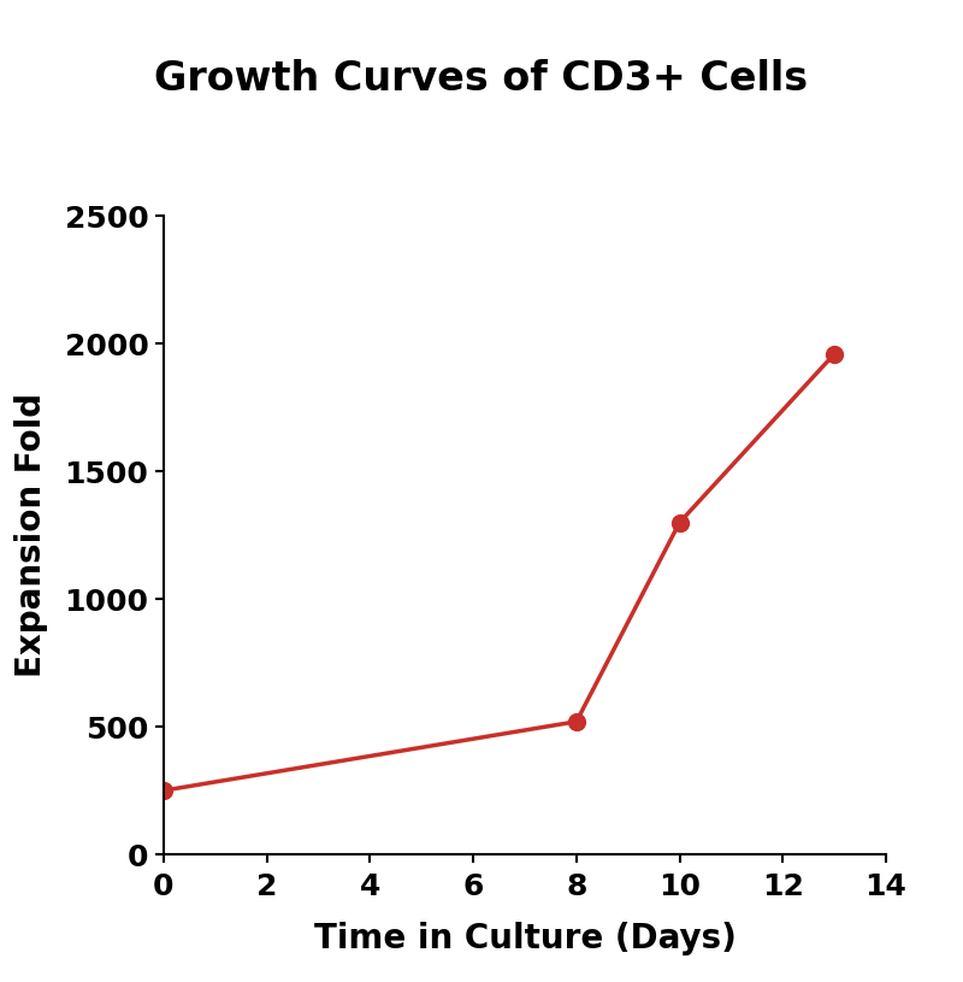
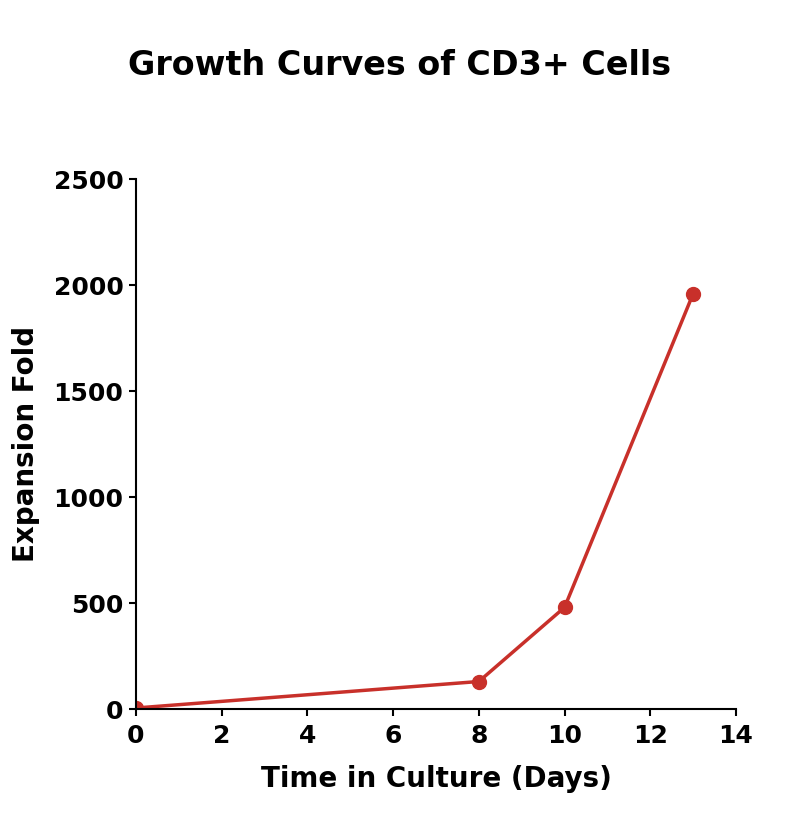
0: 250 -> 5
8: 520 -> 130
10: 1300 -> 480
